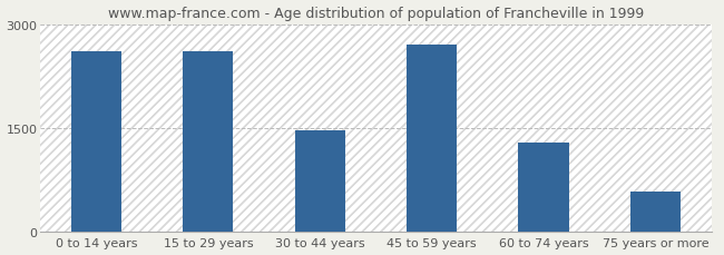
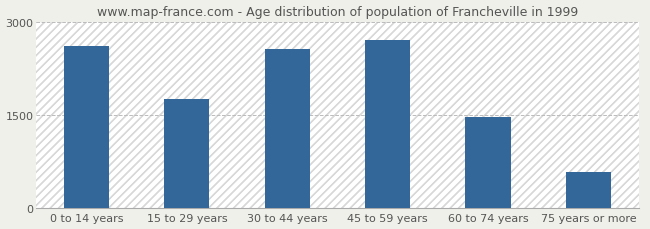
15 to 29 years: 2600 -> 1750
30 to 44 years: 1460 -> 2560
60 to 74 years: 1280 -> 1460
